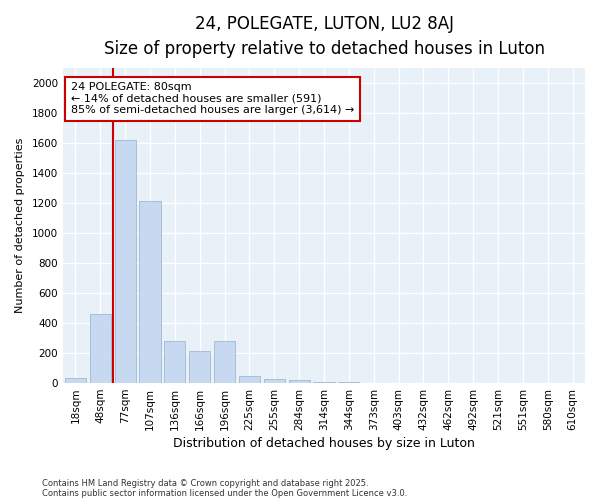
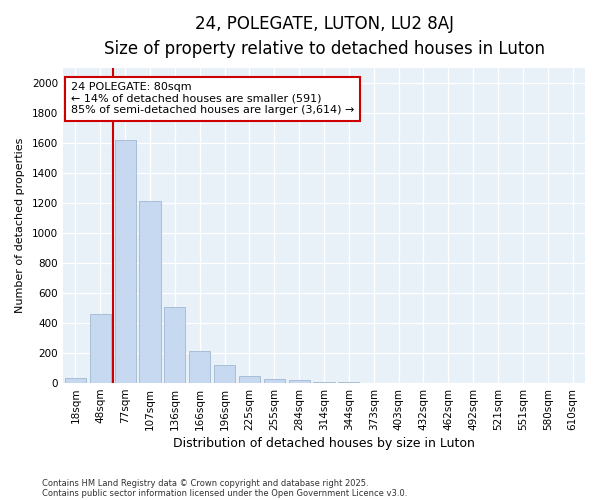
136sqm: 280 -> 510
196sqm: 280 -> 120
